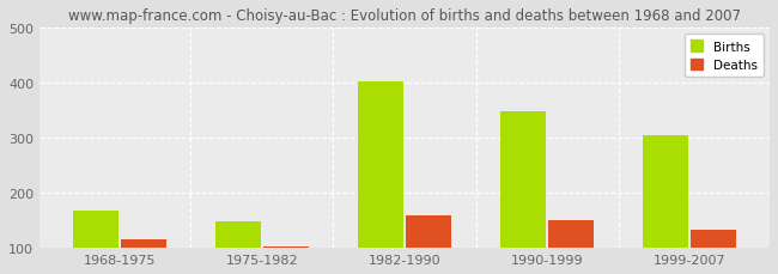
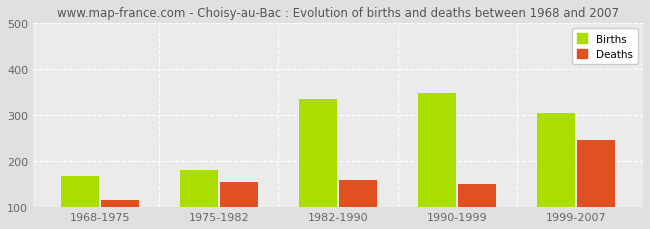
Births/1975-1982: 149 -> 180
Deaths/1975-1982: 103 -> 155
Births/1982-1990: 403 -> 335
Deaths/1999-2007: 134 -> 245
